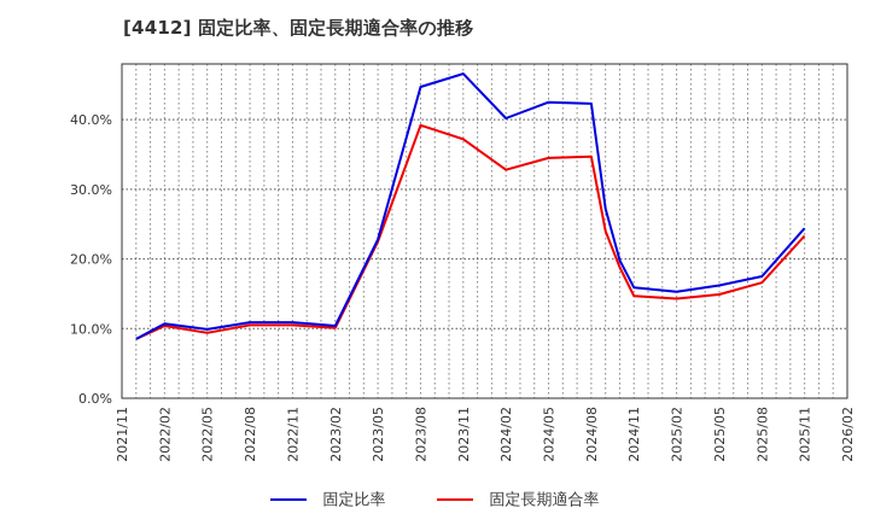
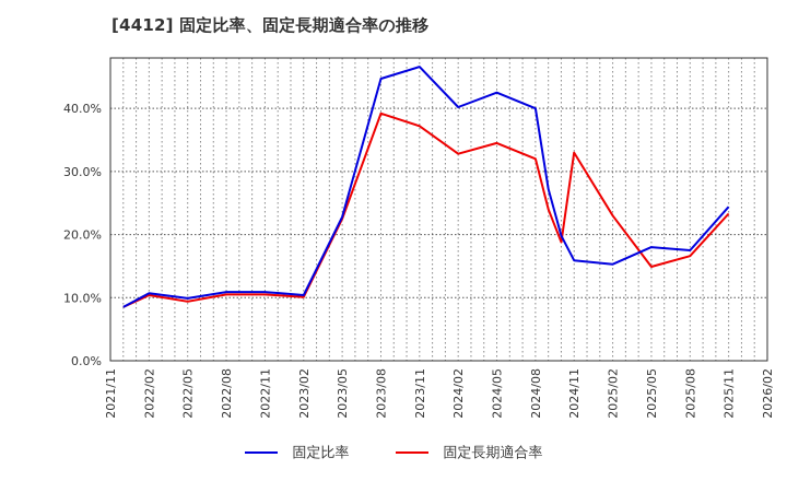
固定比率/2024/08: 42% -> 40%
固定長期適合率/2024/08: 35% -> 32%
固定長期適合率/2024/11: 15% -> 33%
固定長期適合率/2025/02: 14% -> 23%
固定比率/2025/05: 16% -> 18%
